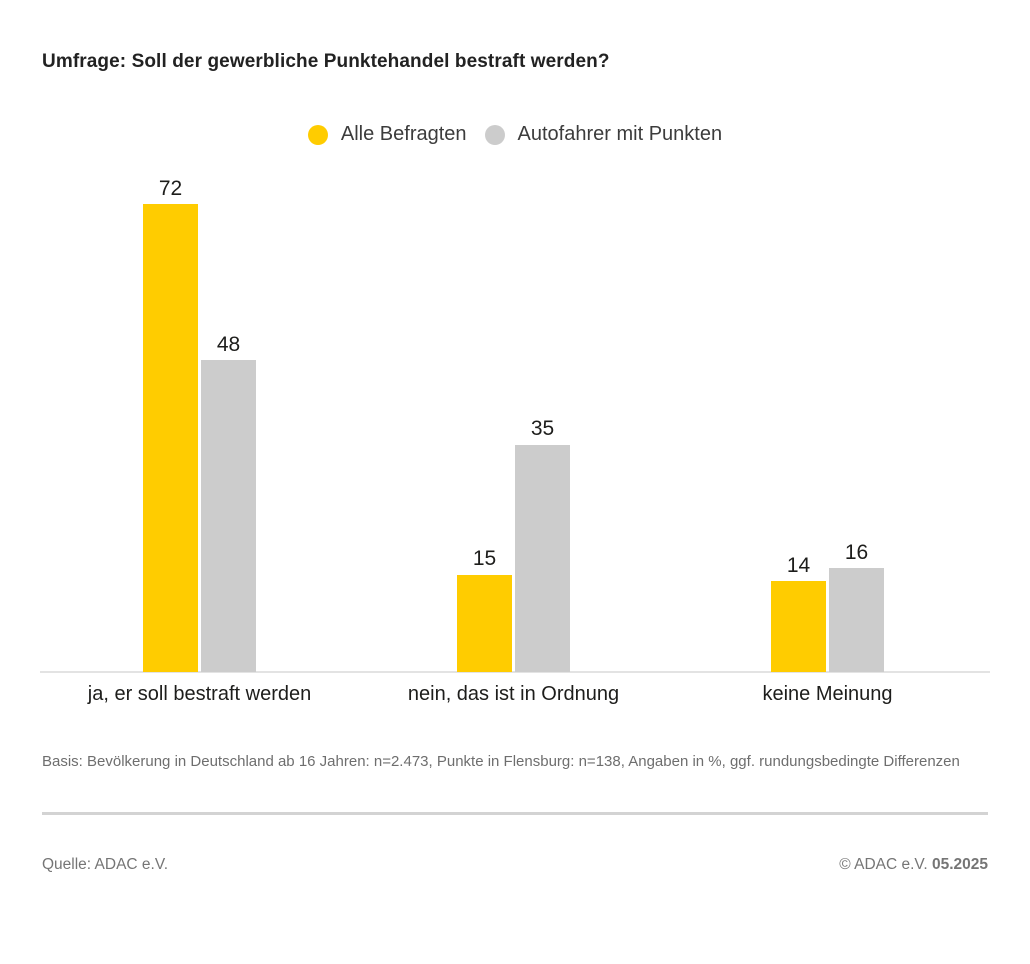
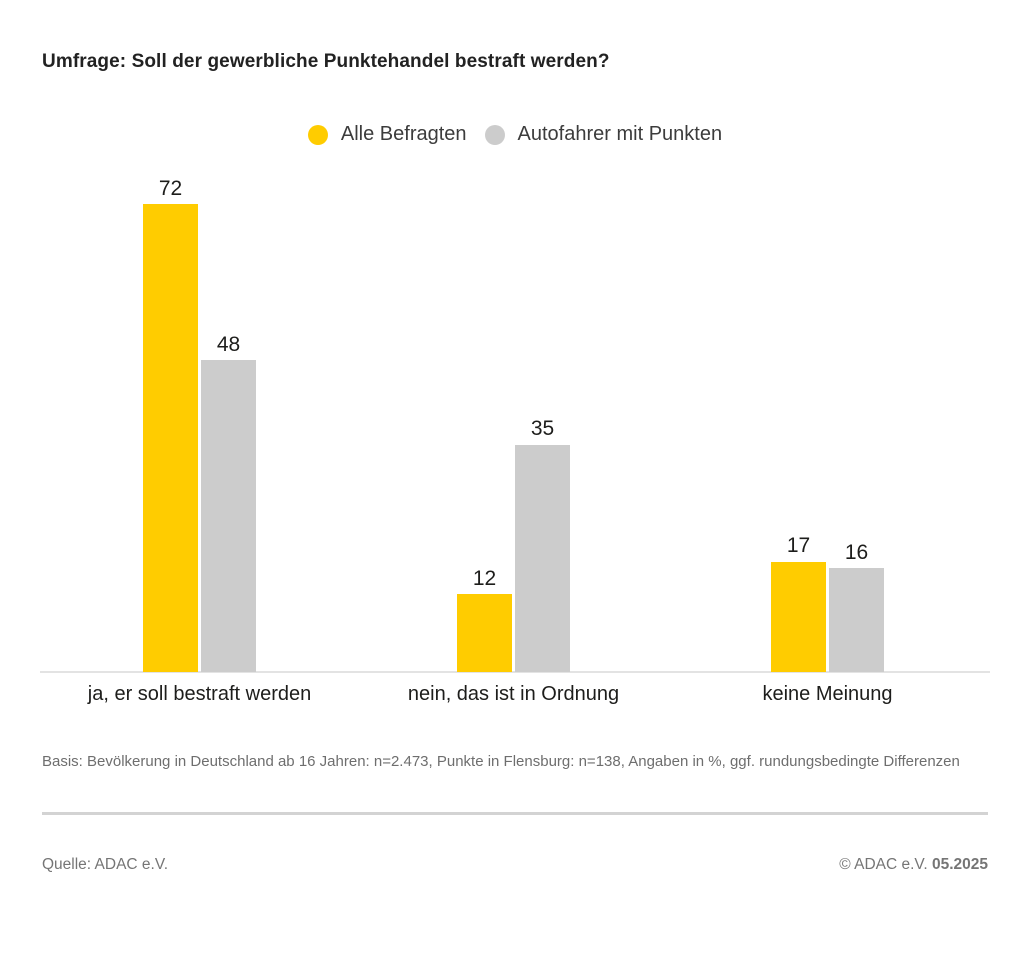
Alle Befragten/nein, das ist in Ordnung: 15 -> 12
Alle Befragten/keine Meinung: 14 -> 17
